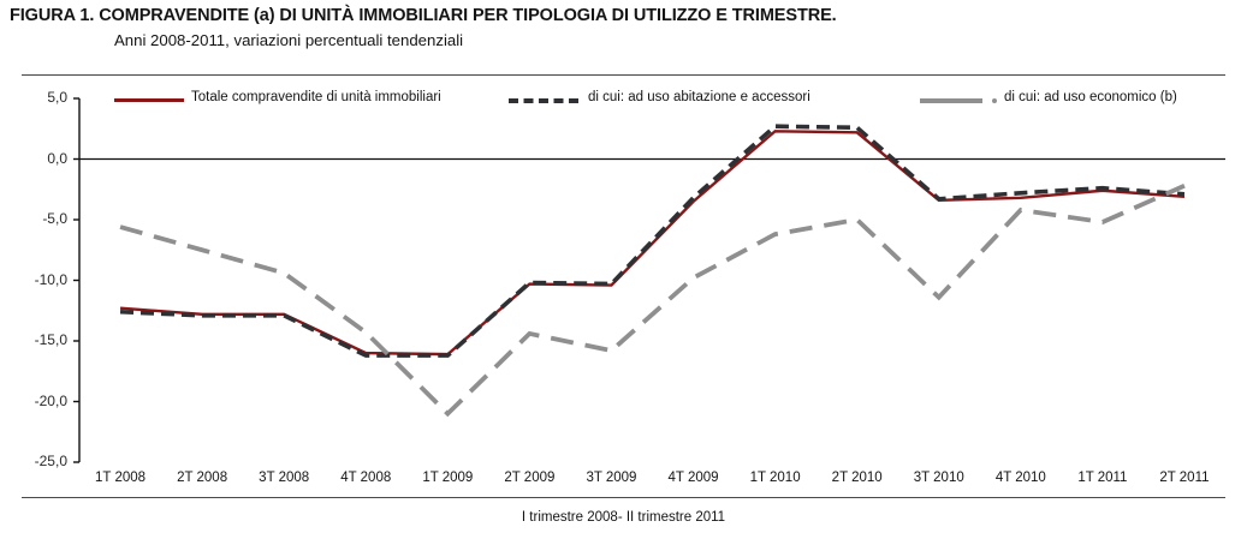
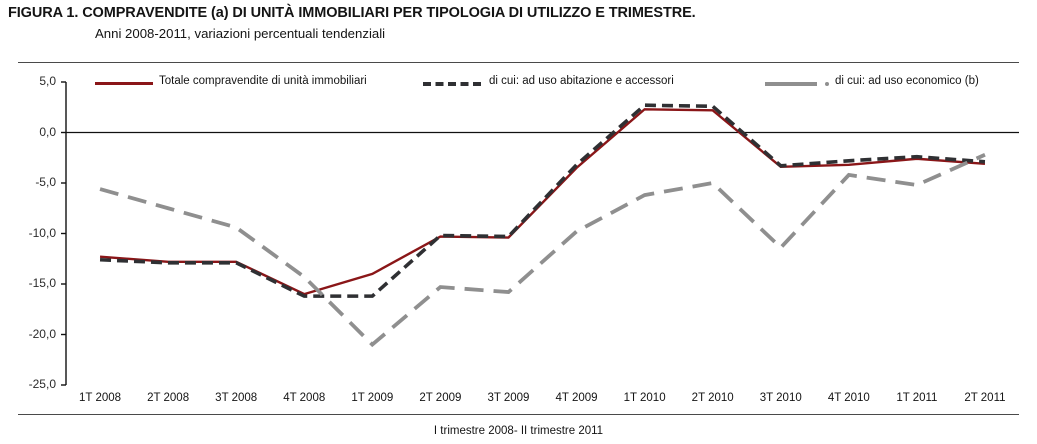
Totale compravendite di unità immobiliari/1T 2009: -16,1 -> -14,0
di cui: ad uso economico (b)/2T 2009: -14,4 -> -15,3
